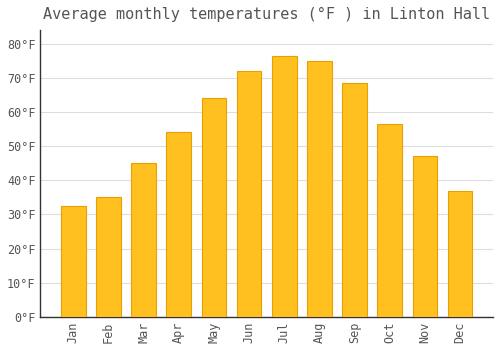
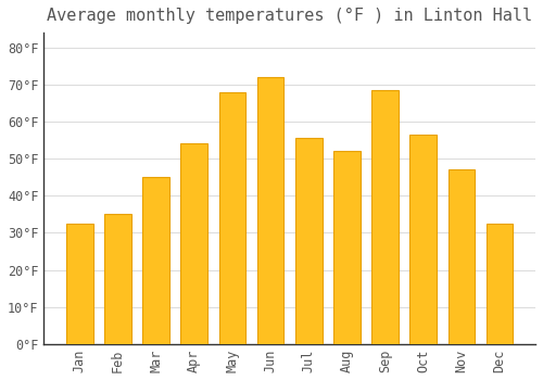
May: 64.0°F -> 68.0°F
Jul: 76.5°F -> 55.5°F
Aug: 75.0°F -> 52.0°F
Dec: 37.0°F -> 32.5°F
